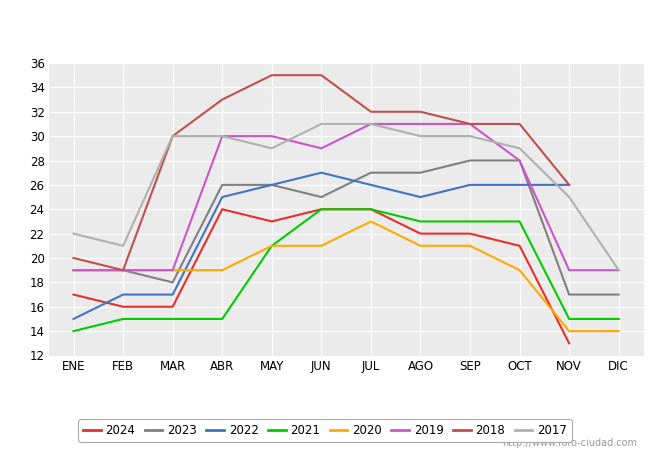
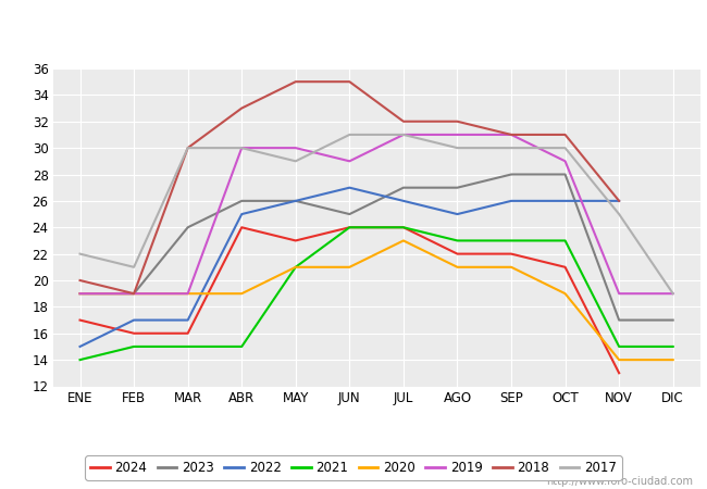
2023/MAR: 18 -> 24
2019/OCT: 28 -> 29
2017/OCT: 29 -> 30
